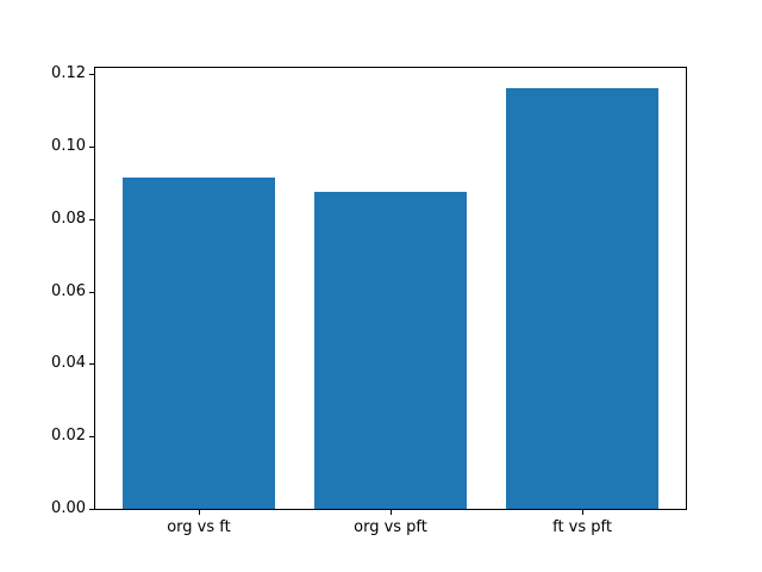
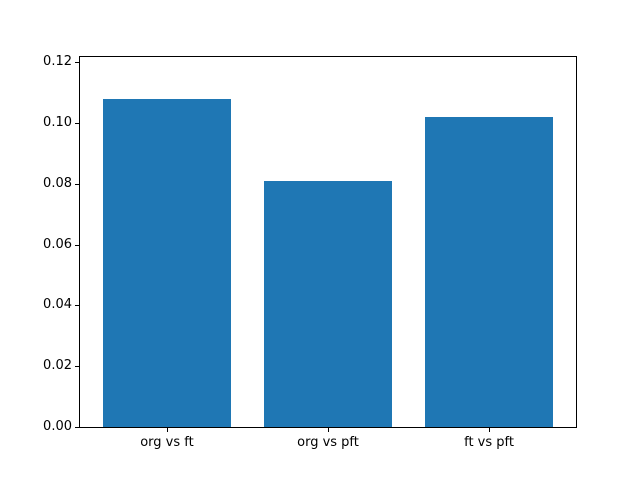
org vs ft: 0.092 -> 0.108
org vs pft: 0.088 -> 0.081
ft vs pft: 0.116 -> 0.102
